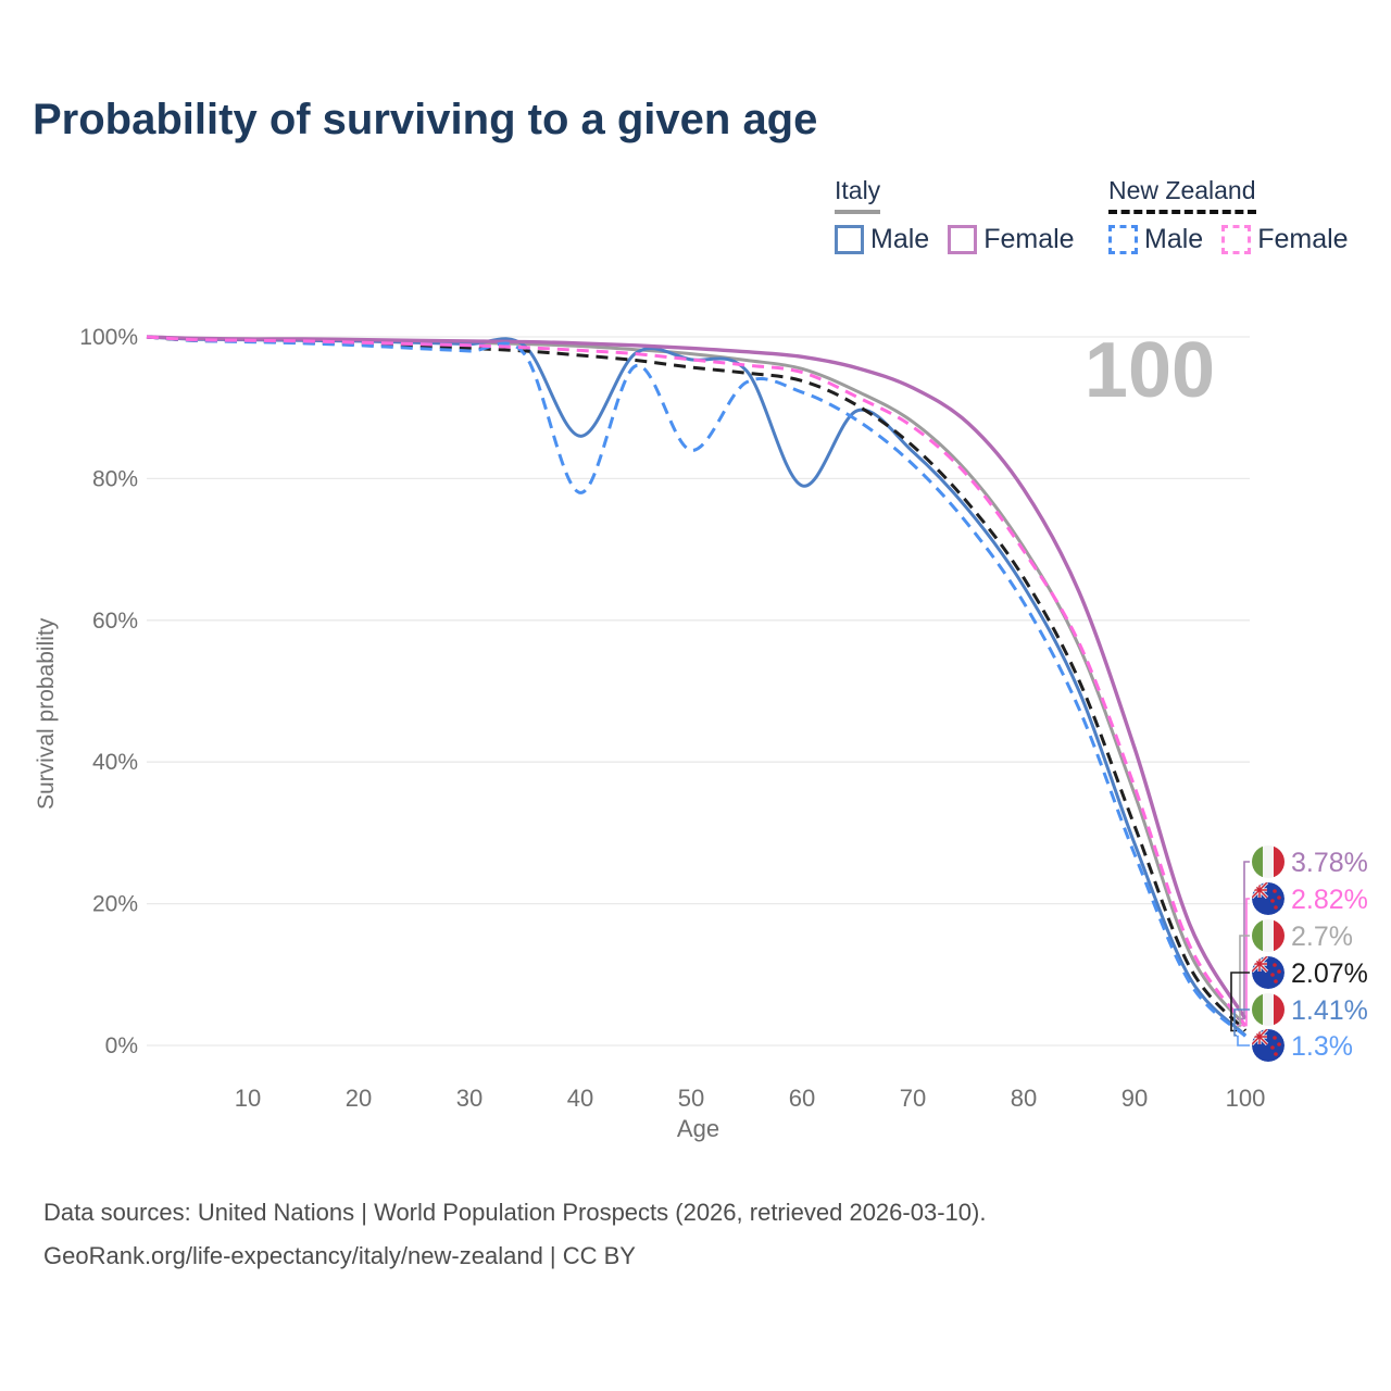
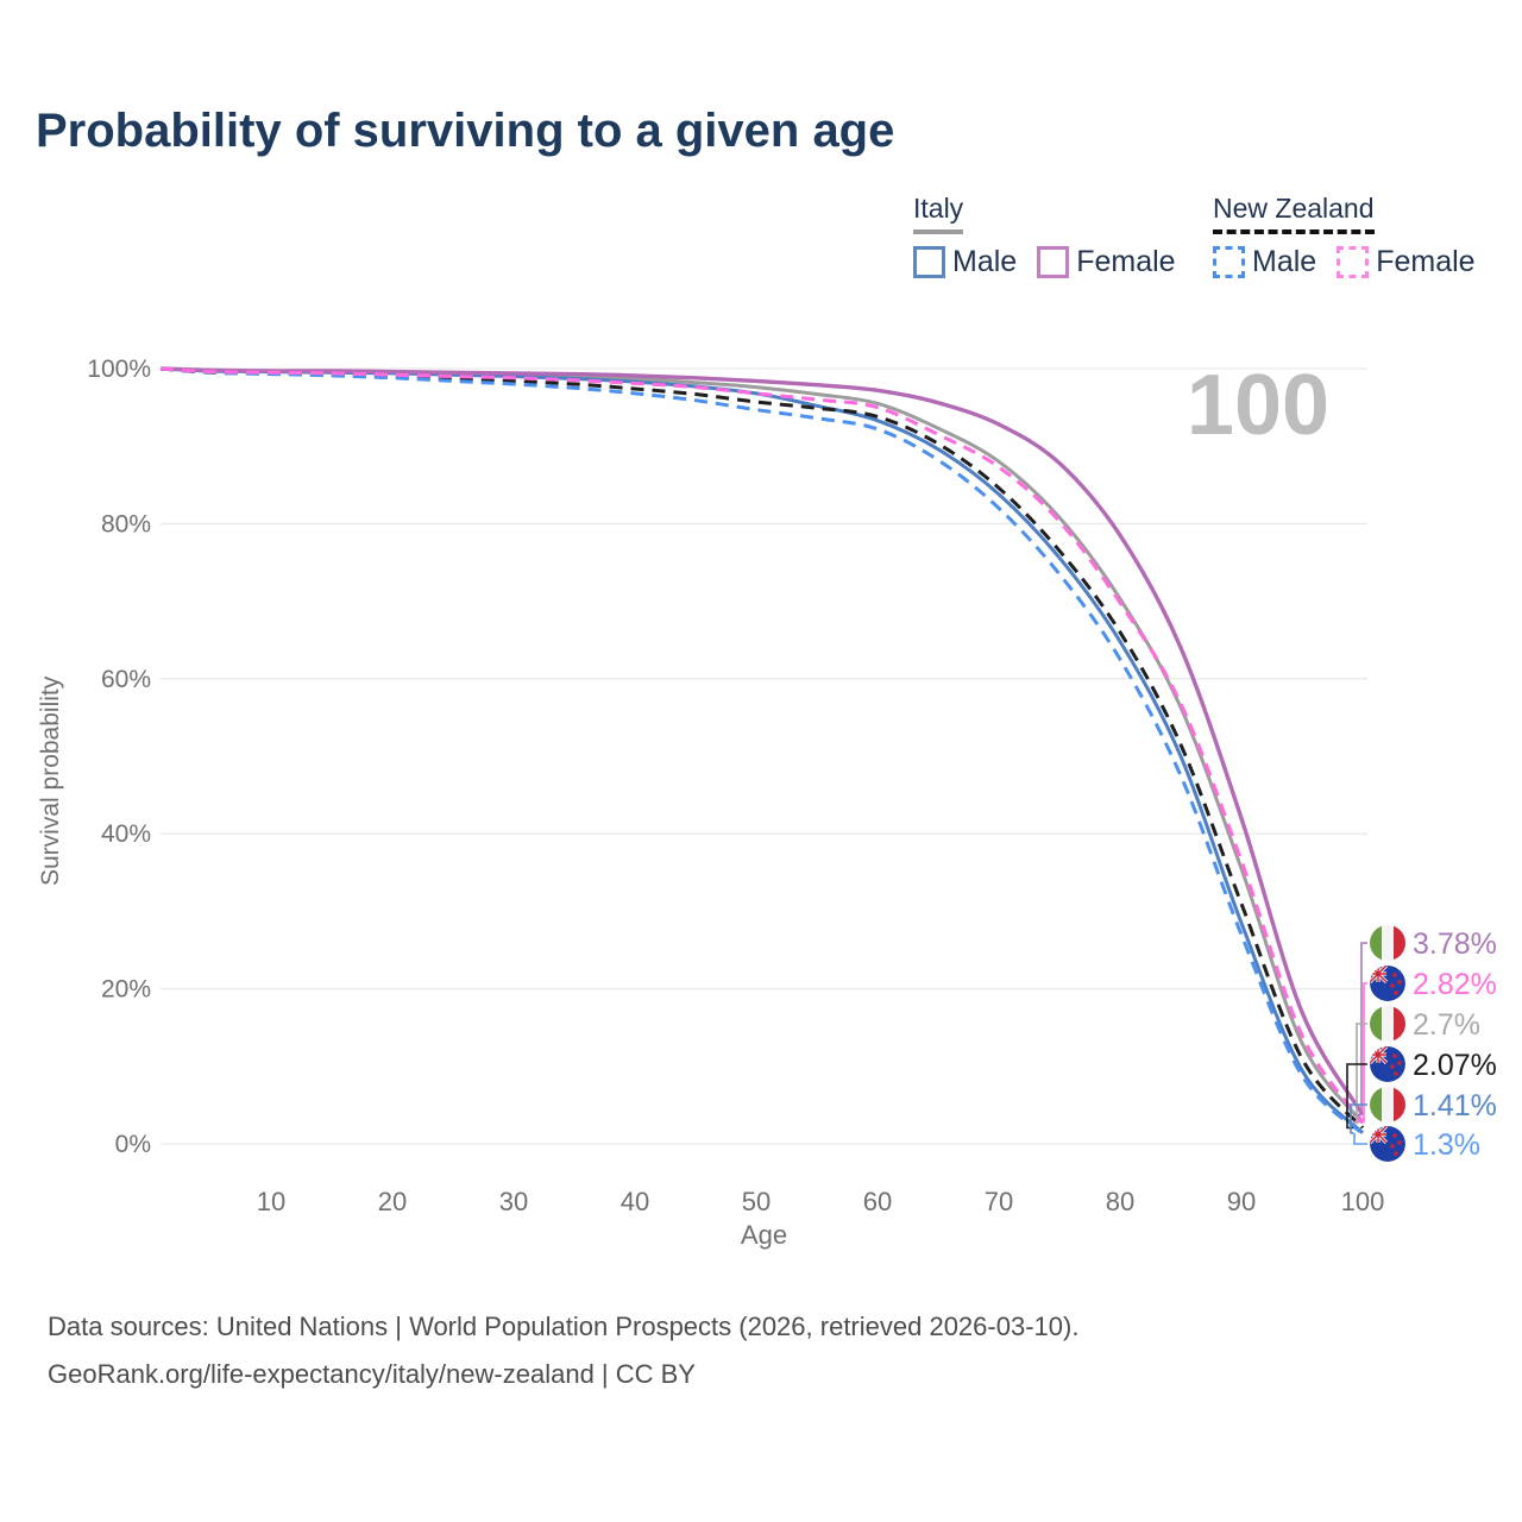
Italy Male/40: 86% -> 98%
New Zealand Male/40: 78% -> 97%
New Zealand Male/50: 84% -> 95%
Italy Male/60: 79% -> 93%
